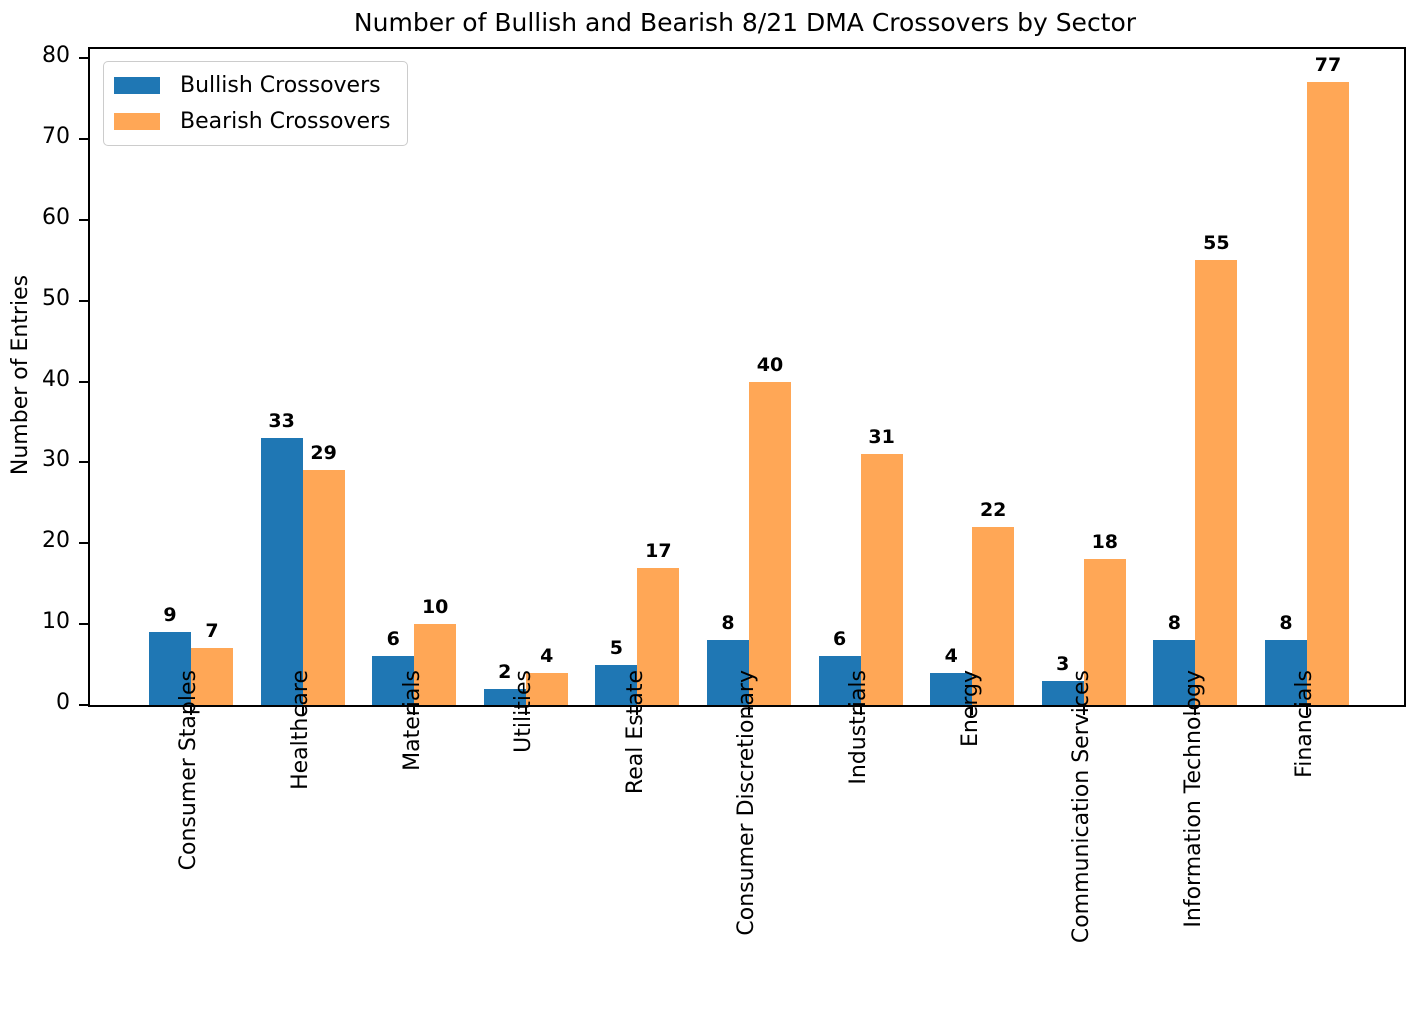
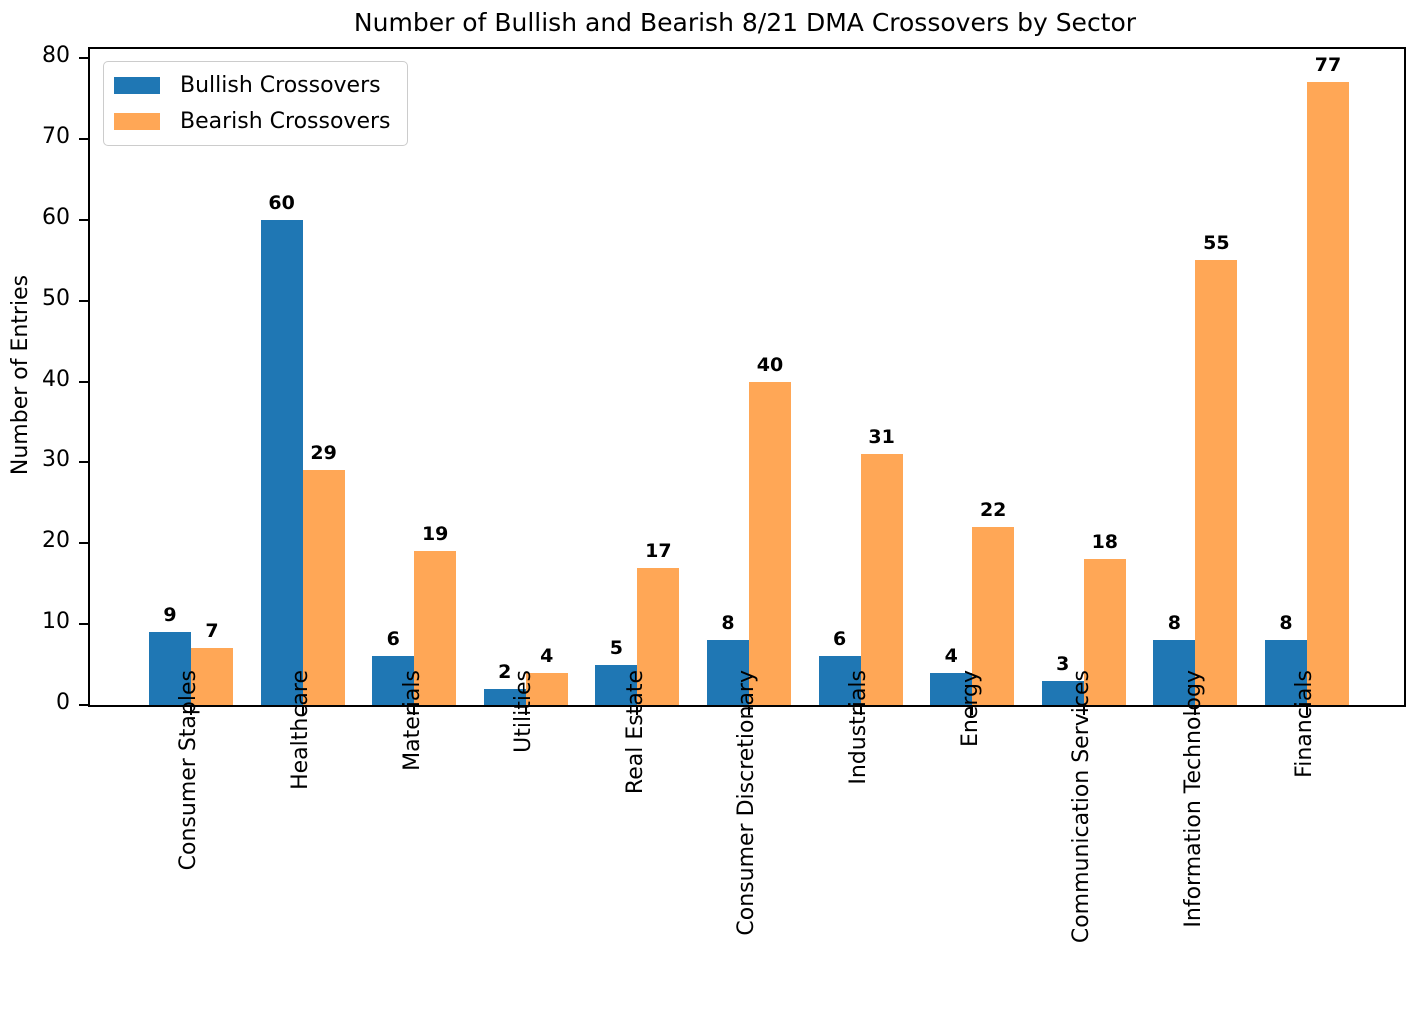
Bullish Crossovers/Healthcare: 33 -> 60
Bearish Crossovers/Materials: 10 -> 19
